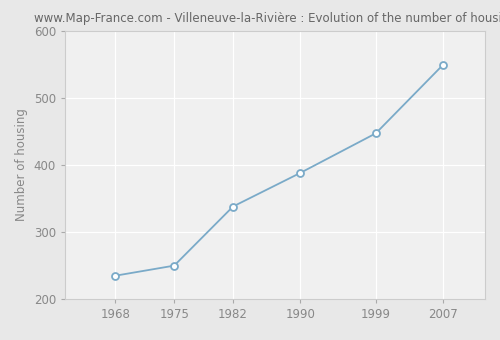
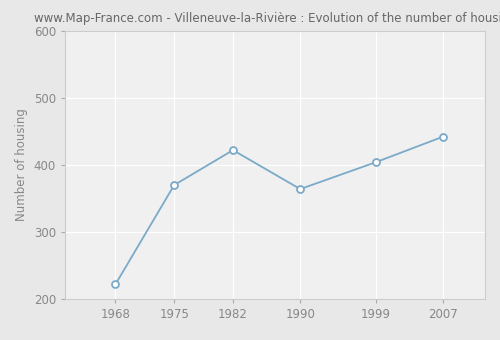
1968: 235 -> 222
1975: 250 -> 370
1982: 338 -> 422
1990: 388 -> 364
1999: 447 -> 404
2007: 549 -> 442
